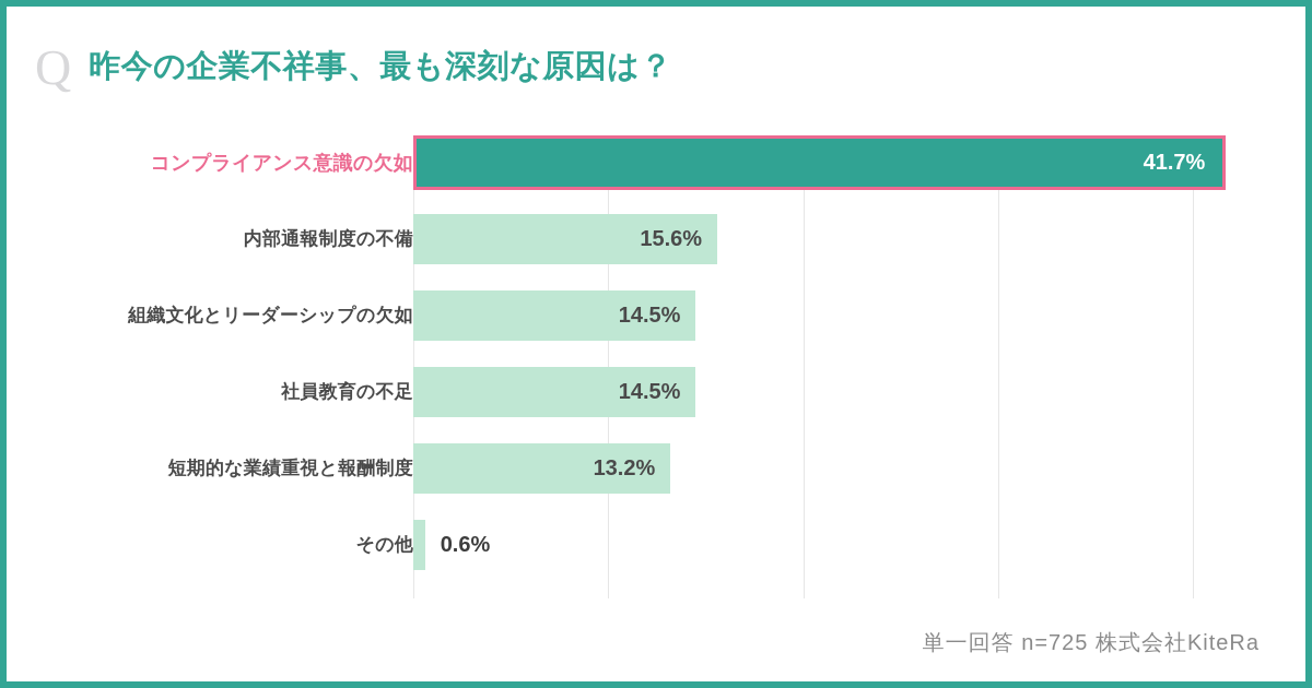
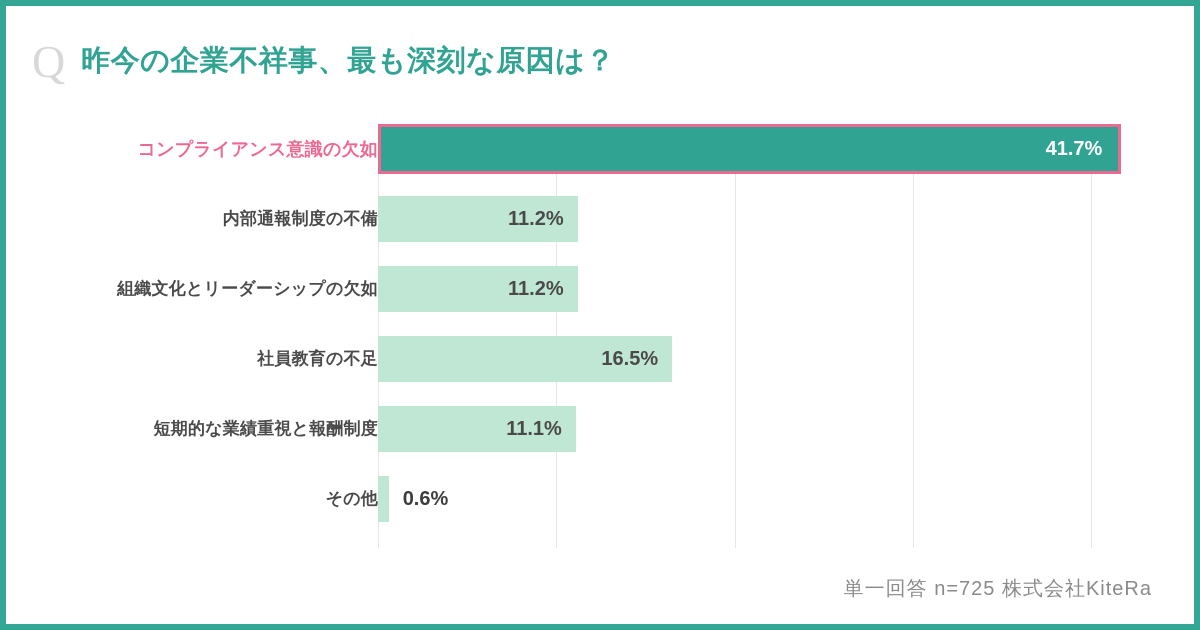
内部通報制度の不備: 15.6% -> 11.2%
組織文化とリーダーシップの欠如: 14.5% -> 11.2%
社員教育の不足: 14.5% -> 16.5%
短期的な業績重視と報酬制度: 13.2% -> 11.1%
